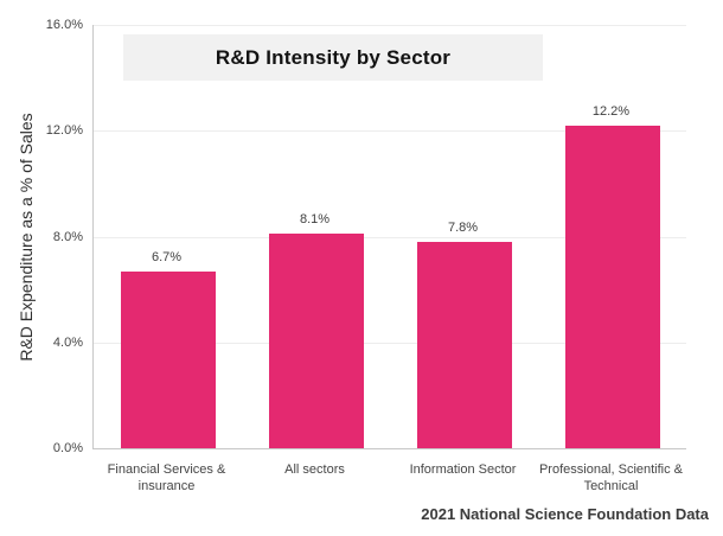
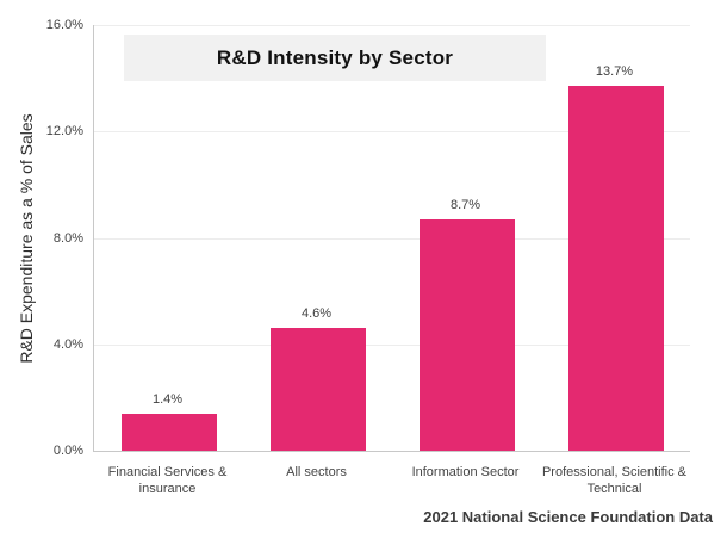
Financial Services & insurance: 6.7% -> 1.4%
All sectors: 8.1% -> 4.6%
Information Sector: 7.8% -> 8.7%
Professional, Scientific & Technical: 12.2% -> 13.7%
